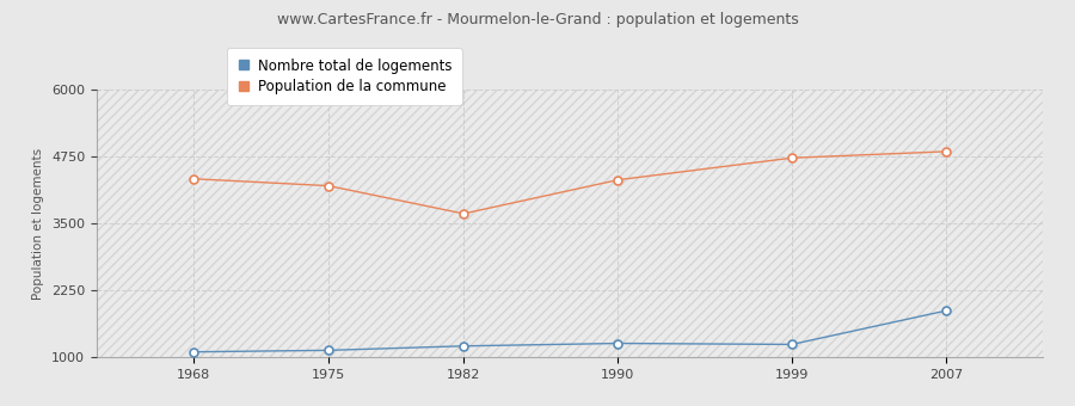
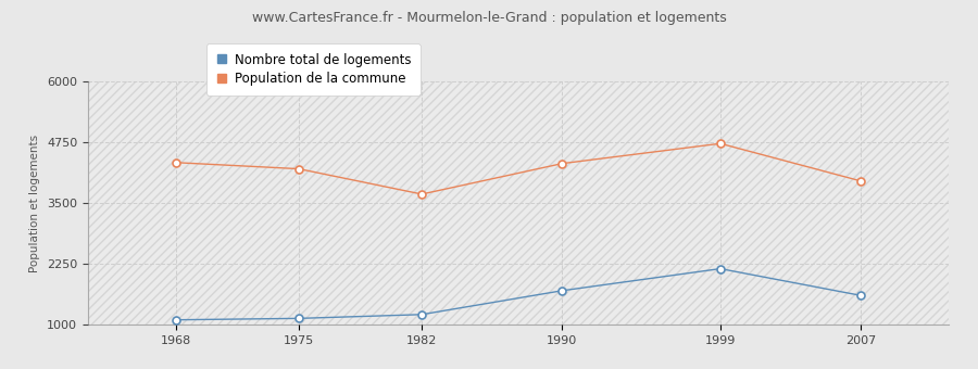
Nombre total de logements/1990: 1260 -> 1700
Nombre total de logements/1999: 1240 -> 2150
Nombre total de logements/2007: 1870 -> 1600
Population de la commune/2007: 4840 -> 3950
